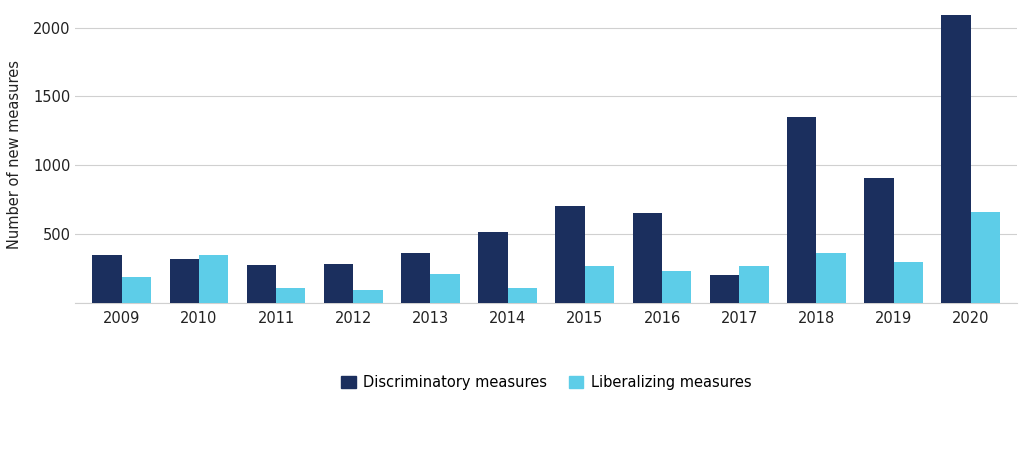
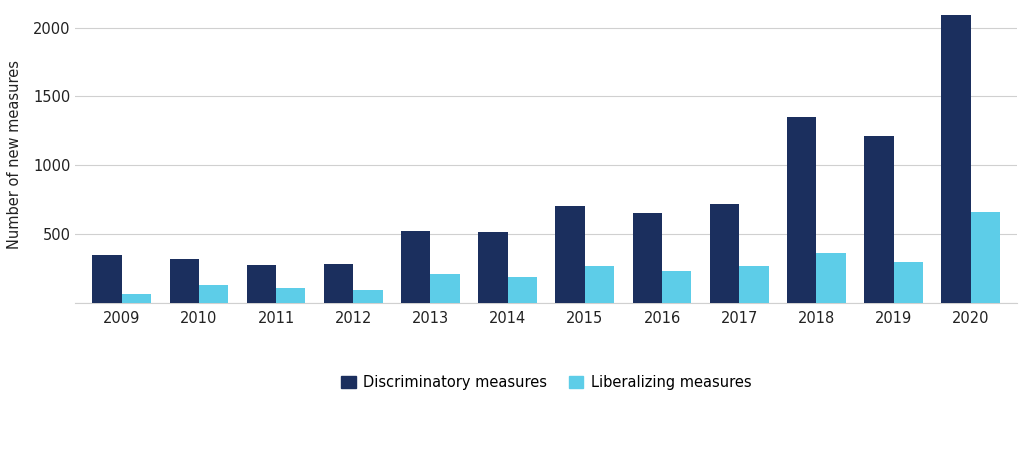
Liberalizing measures/2009: 190 -> 60
Liberalizing measures/2010: 350 -> 130
Discriminatory measures/2013: 360 -> 520
Liberalizing measures/2014: 110 -> 190
Discriminatory measures/2017: 200 -> 720
Discriminatory measures/2019: 910 -> 1210
